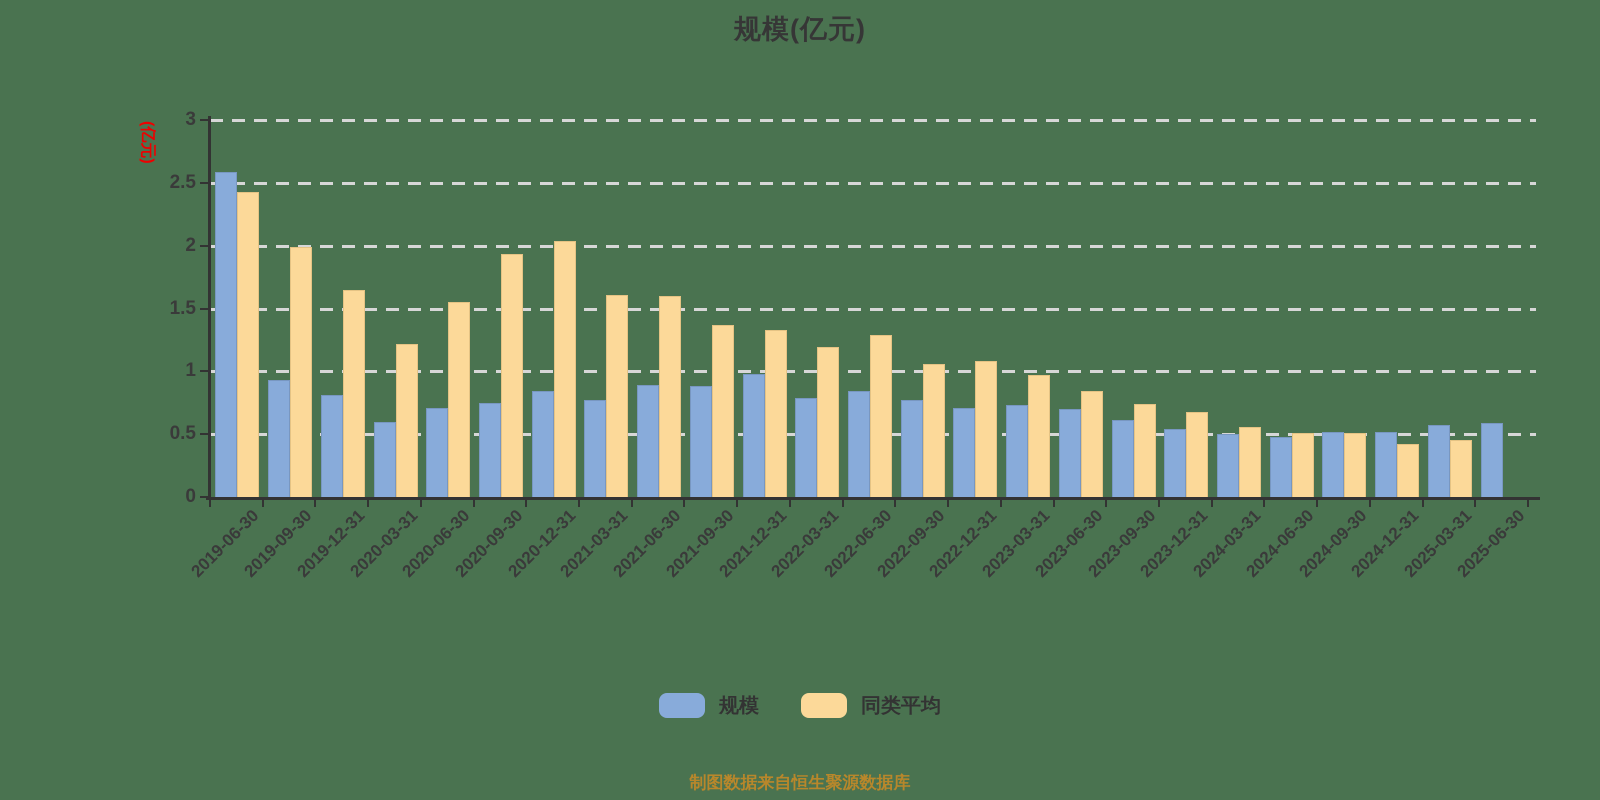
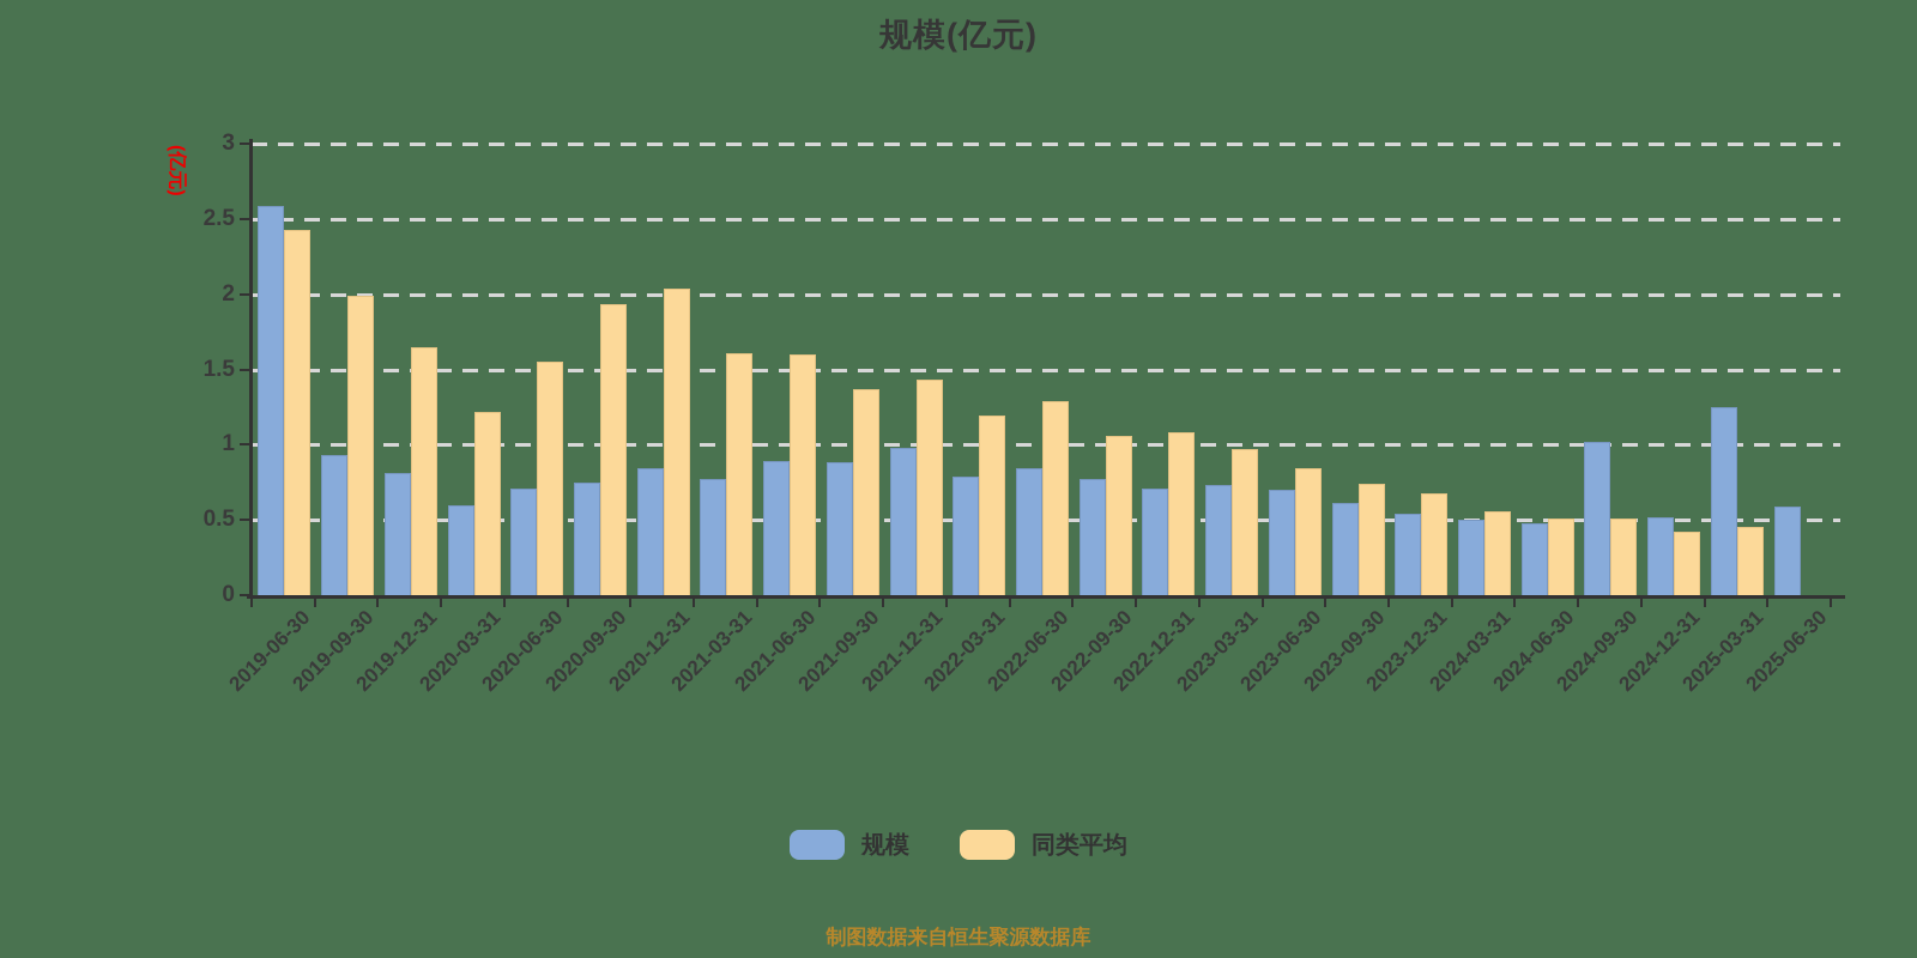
同类平均/2021-12-31: 1.33 -> 1.43
规模/2024-09-30: 0.52 -> 1.02
规模/2025-03-31: 0.57 -> 1.25
